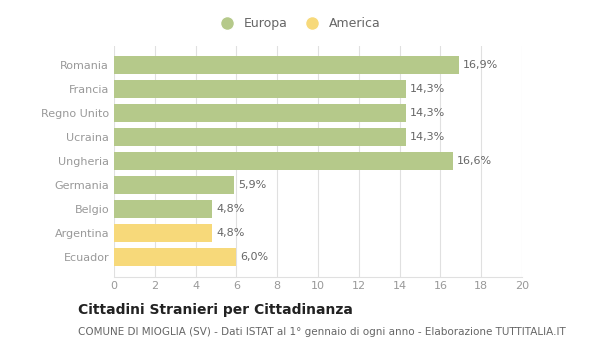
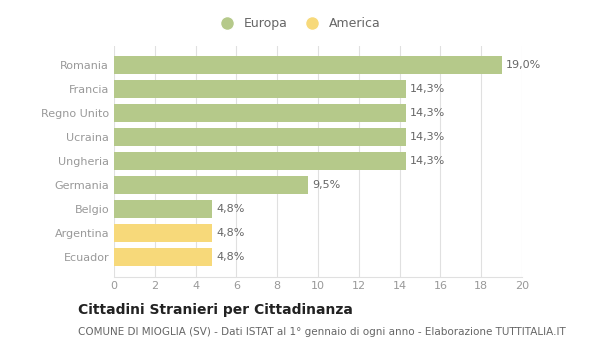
Romania: 16,9% -> 19,0%
Ungheria: 16,6% -> 14,3%
Germania: 5,9% -> 9,5%
Ecuador: 6,0% -> 4,8%
